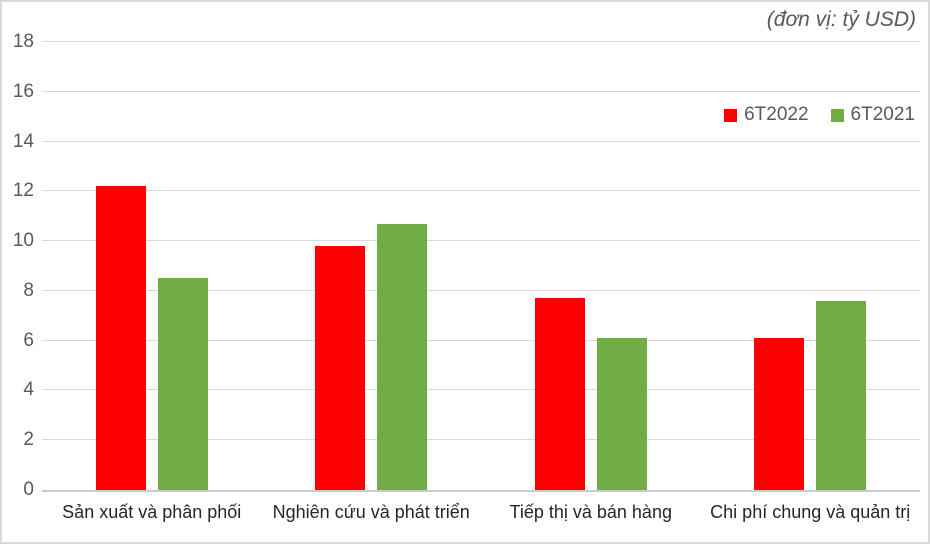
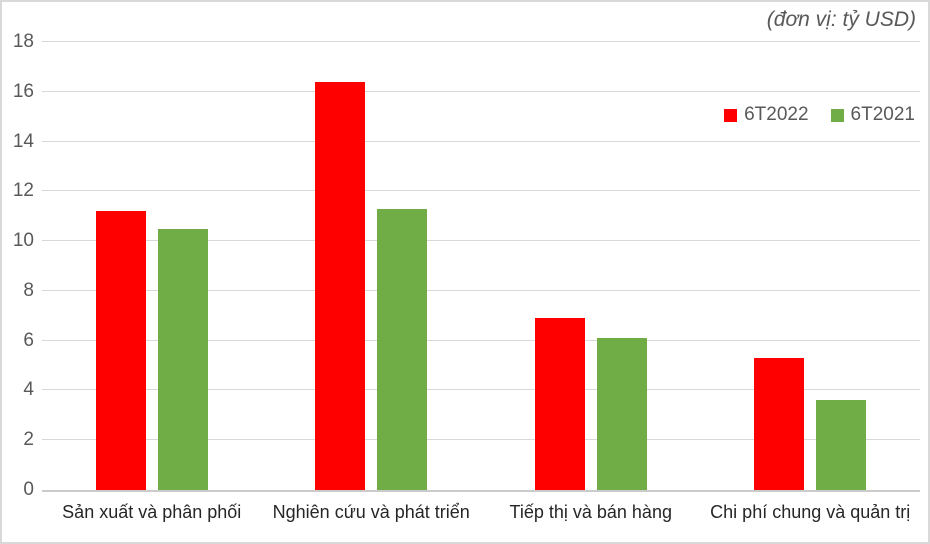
6T2022/Sản xuất và phân phối: 12.2 -> 11.2
6T2021/Sản xuất và phân phối: 8.5 -> 10.5
6T2022/Nghiên cứu và phát triển: 9.8 -> 16.4
6T2021/Nghiên cứu và phát triển: 10.7 -> 11.3
6T2022/Tiếp thị và bán hàng: 7.7 -> 6.9
6T2022/Chi phí chung và quản trị: 6.1 -> 5.3
6T2021/Chi phí chung và quản trị: 7.6 -> 3.6
